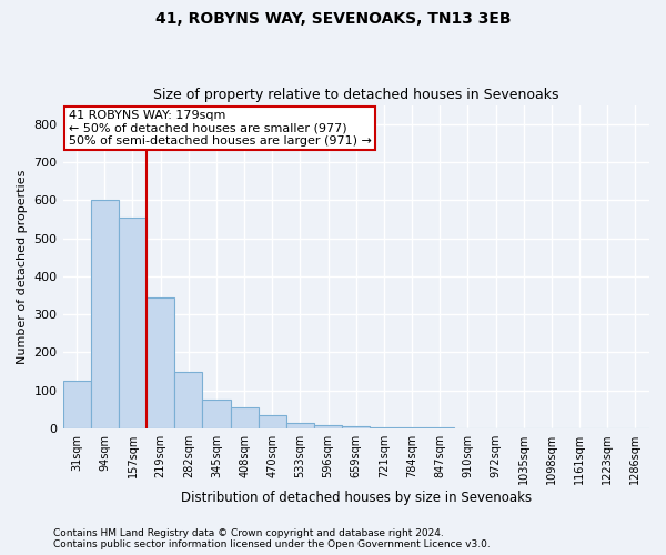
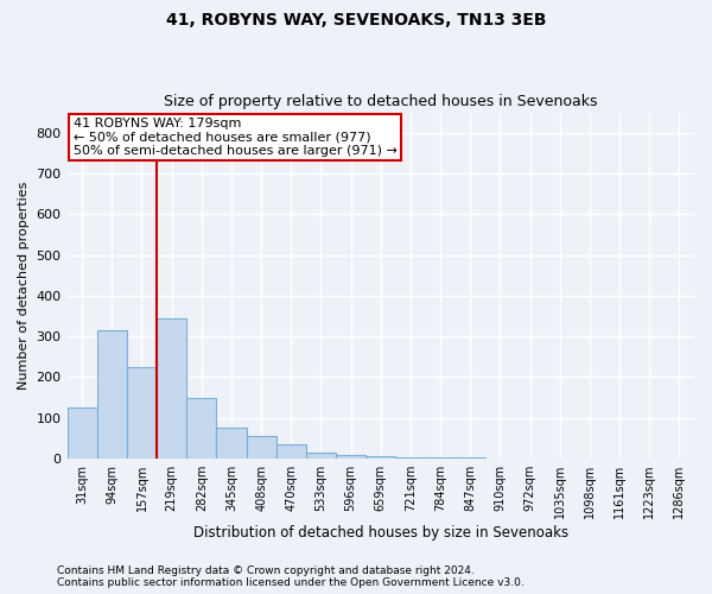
94sqm: 600 -> 315
157sqm: 555 -> 225
